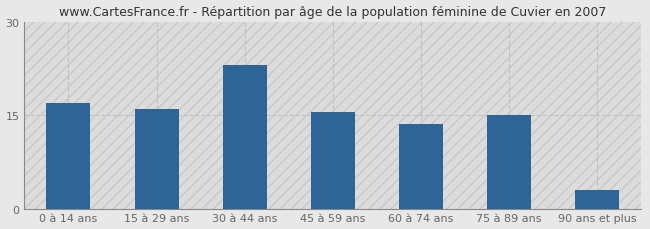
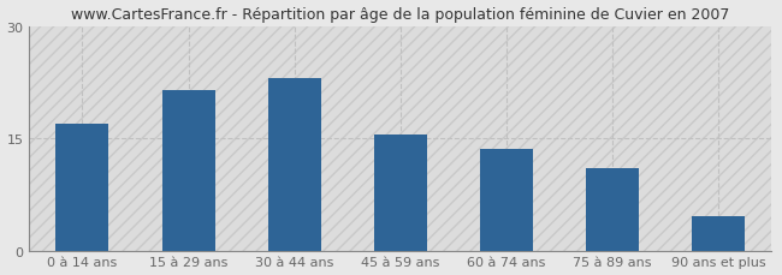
15 à 29 ans: 16.0 -> 21.4
75 à 89 ans: 15.0 -> 11.0
90 ans et plus: 3.0 -> 4.6
